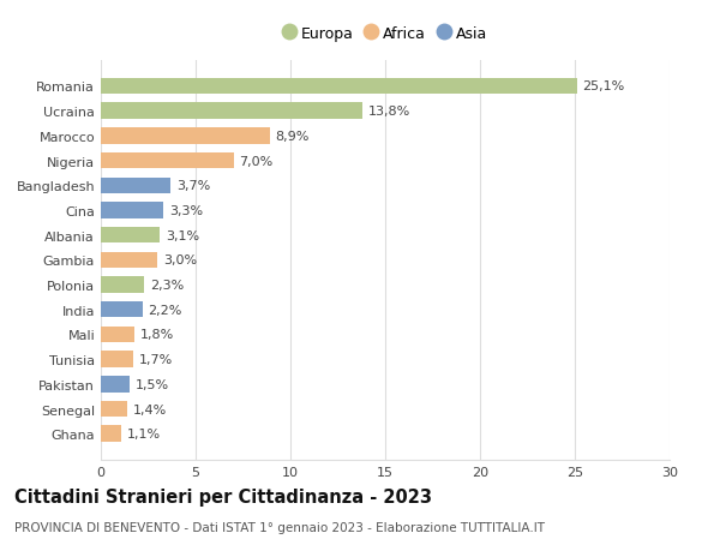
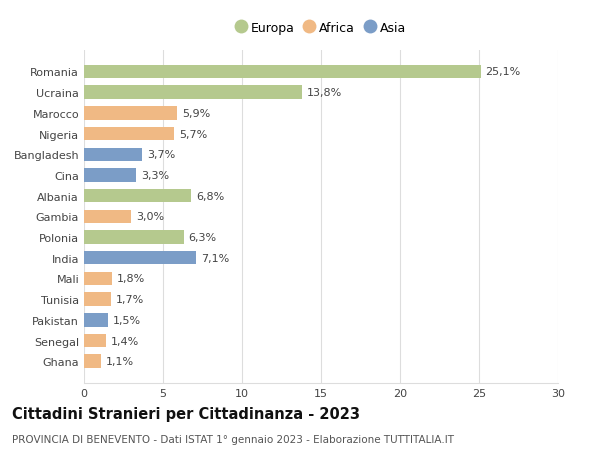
Marocco: 8,9% -> 5,9%
Nigeria: 7,0% -> 5,7%
Albania: 3,1% -> 6,8%
Polonia: 2,3% -> 6,3%
India: 2,2% -> 7,1%
